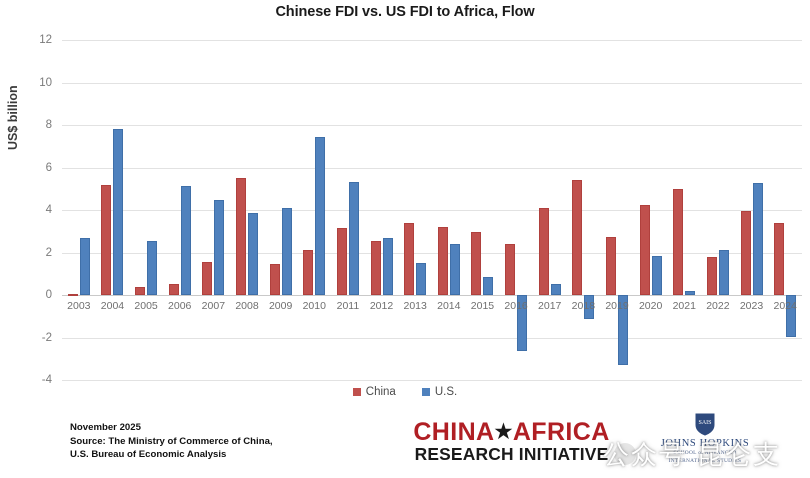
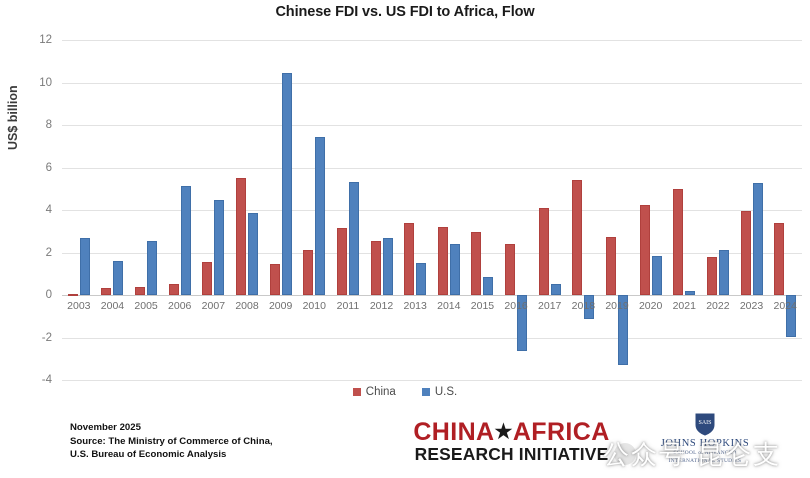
China/2004: 5.2 -> 0.3
U.S./2004: 7.8 -> 1.6
U.S./2009: 4.1 -> 10.4
